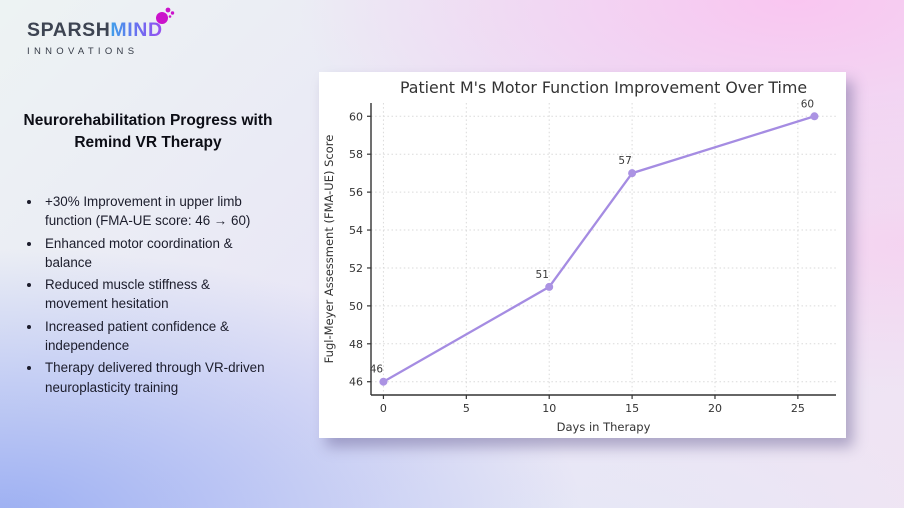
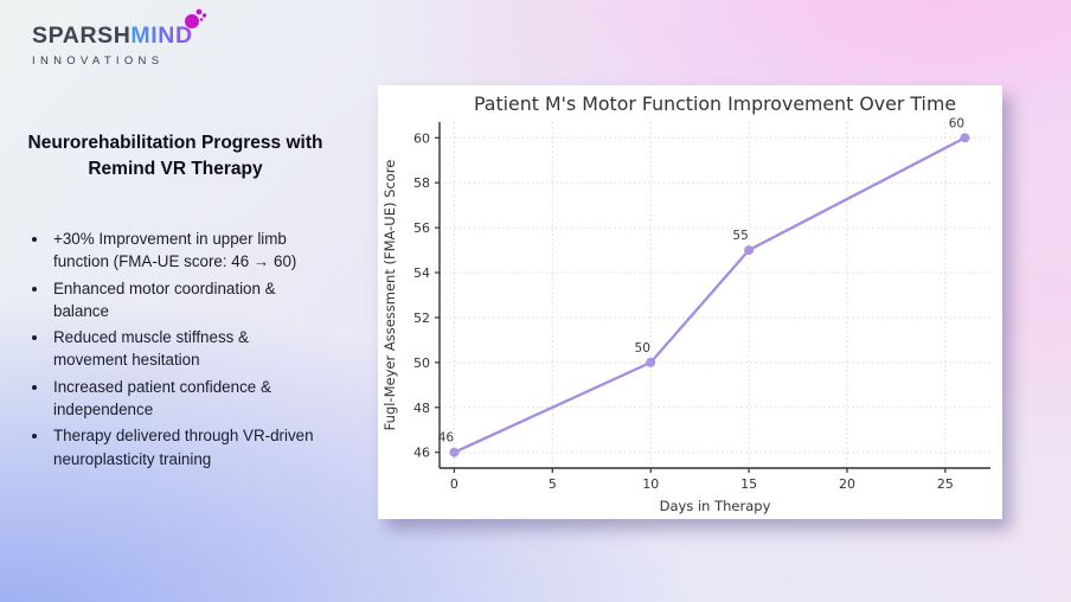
10: 51 -> 50
15: 57 -> 55
